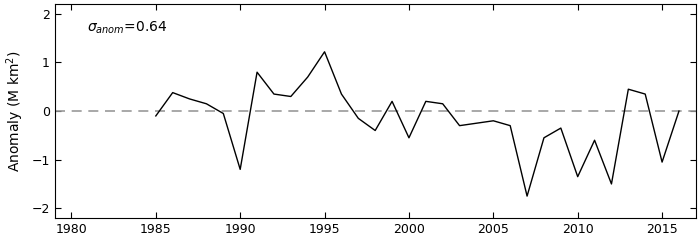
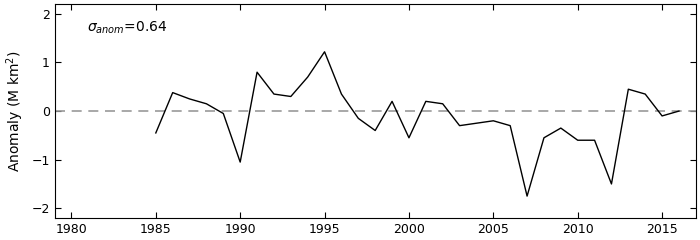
1985: -0.10 -> -0.45
1990: -1.20 -> -1.05
2010: -1.35 -> -0.60
2015: -1.05 -> -0.10
